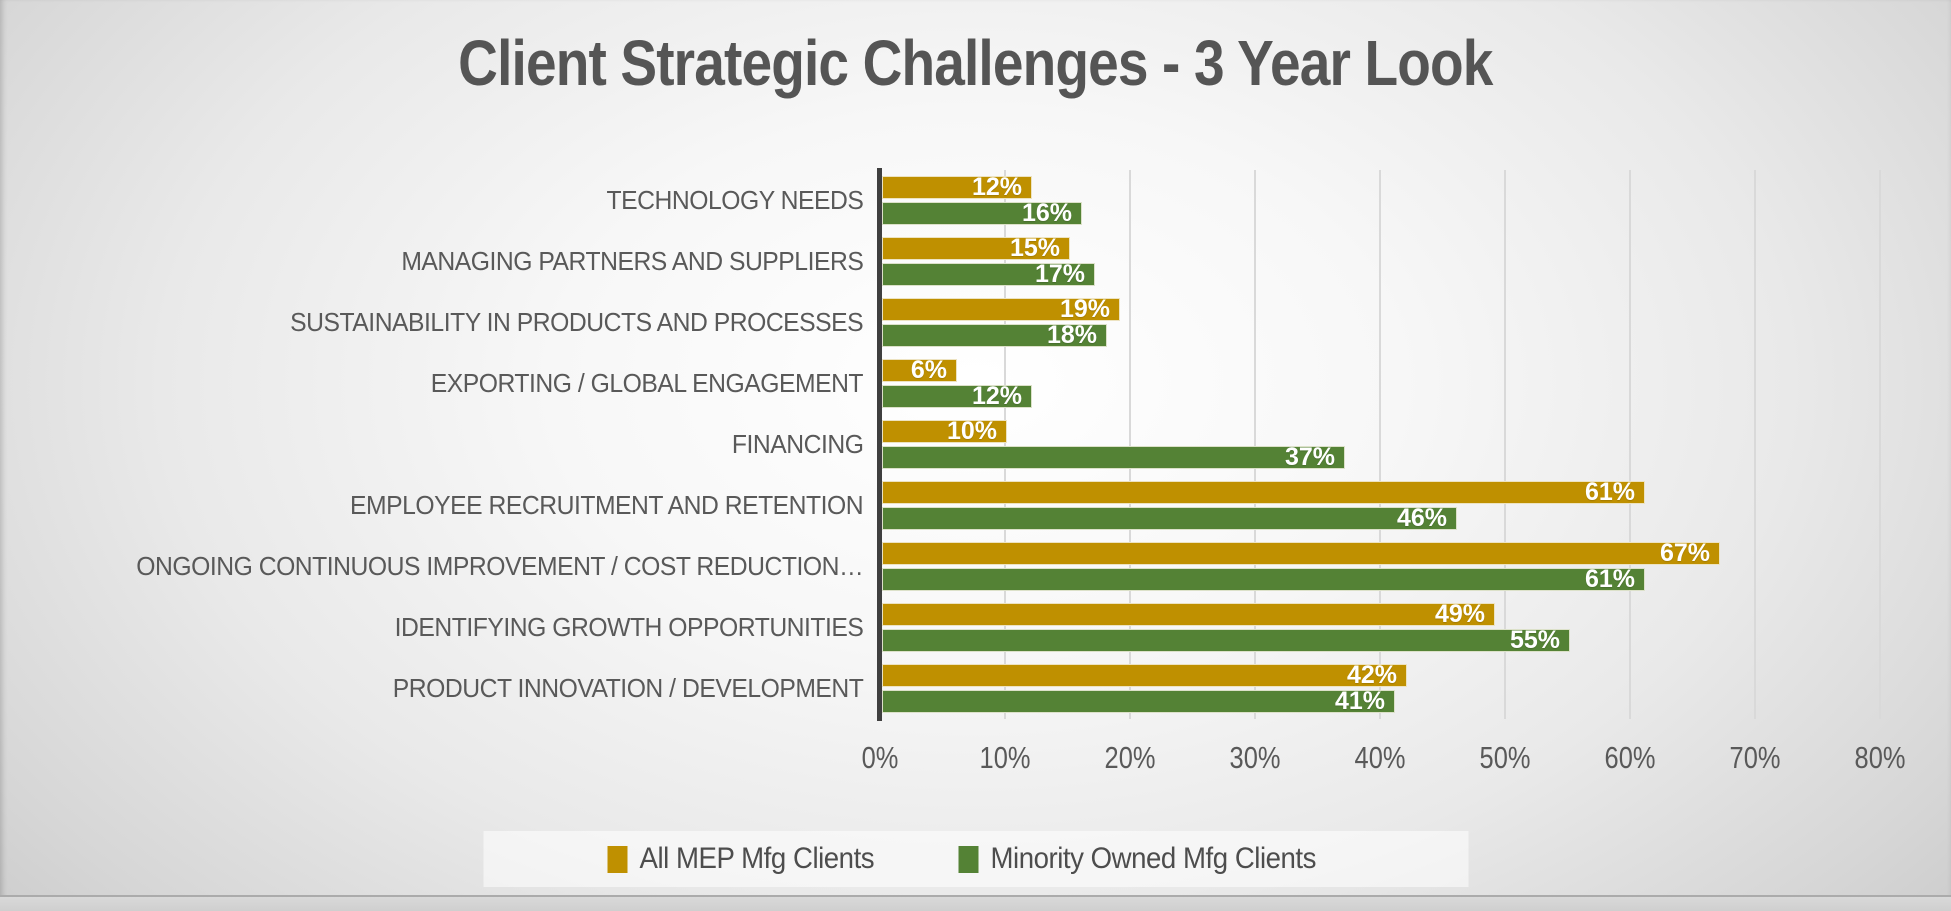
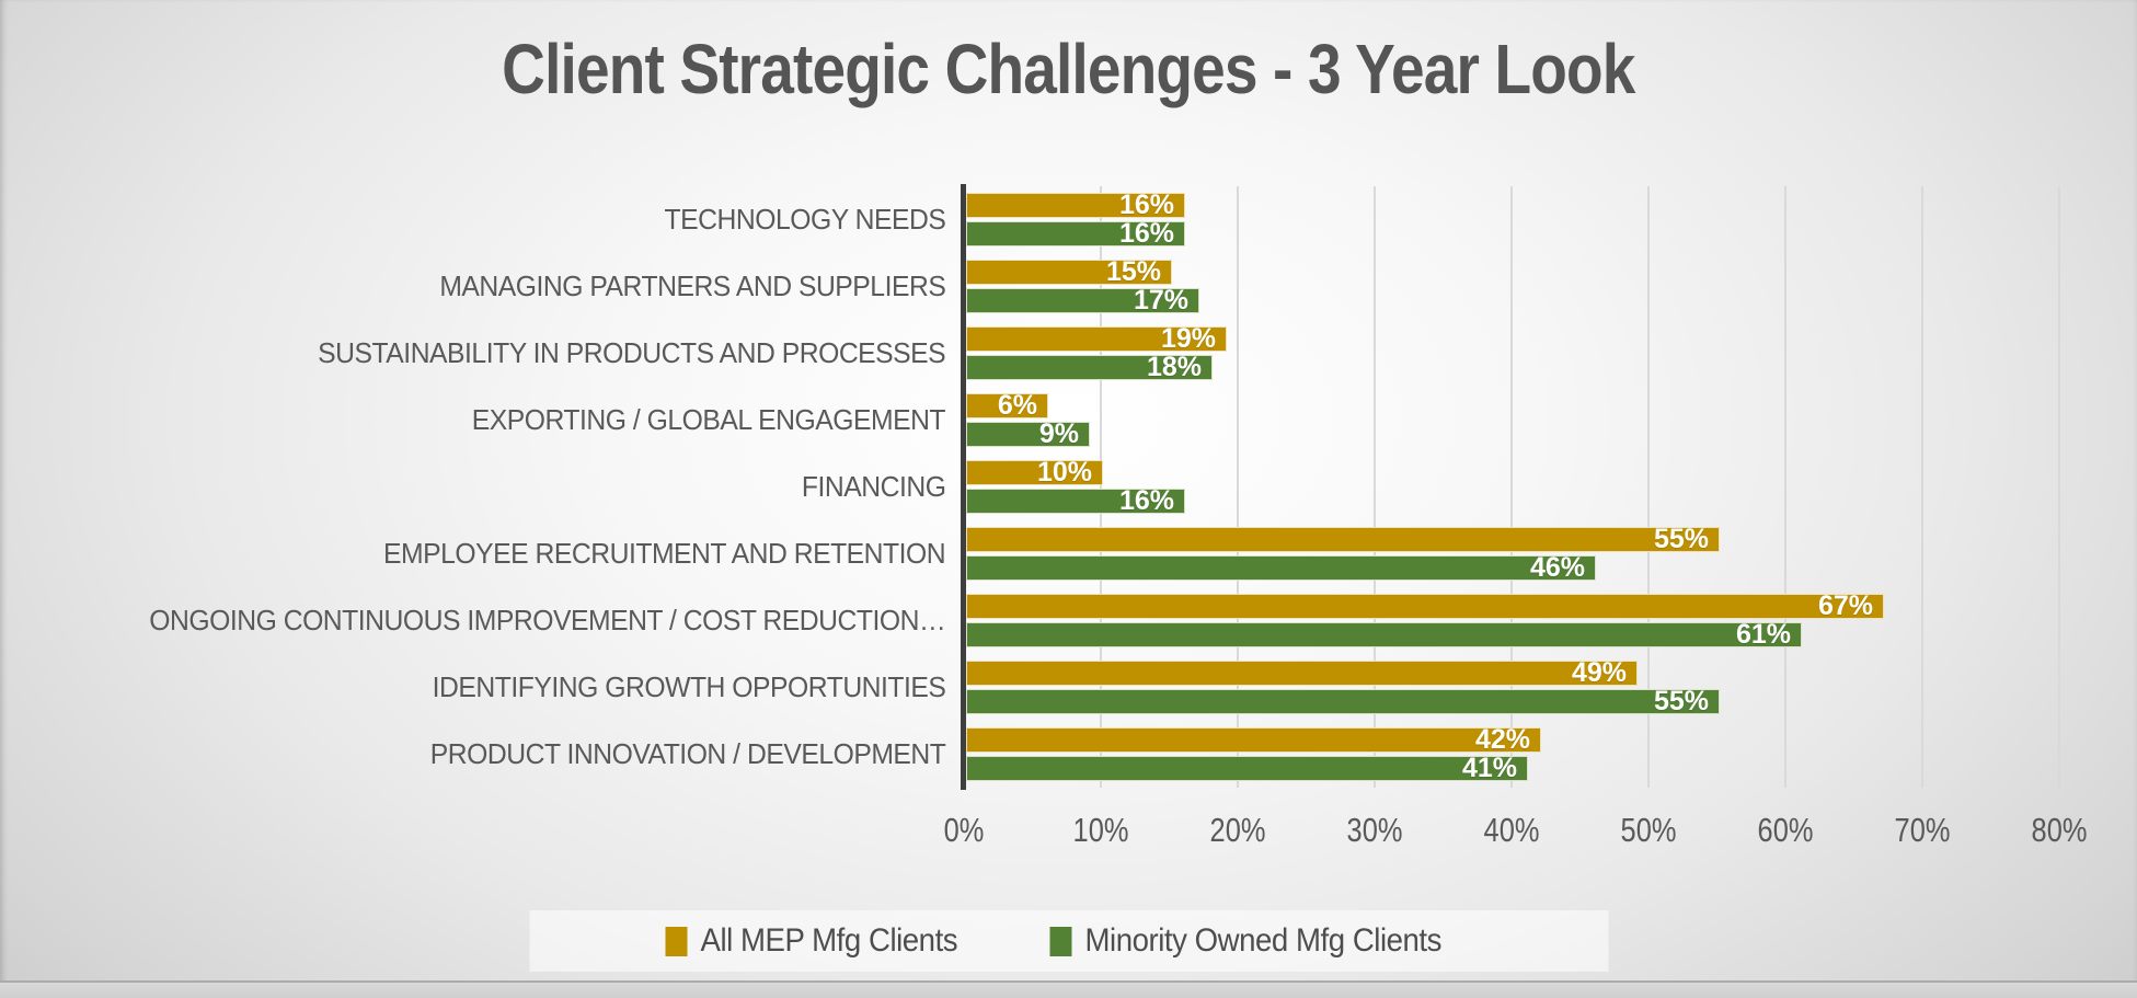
All MEP Mfg Clients/TECHNOLOGY NEEDS: 12% -> 16%
Minority Owned Mfg Clients/EXPORTING / GLOBAL ENGAGEMENT: 12% -> 9%
Minority Owned Mfg Clients/FINANCING: 37% -> 16%
All MEP Mfg Clients/EMPLOYEE RECRUITMENT AND RETENTION: 61% -> 55%
